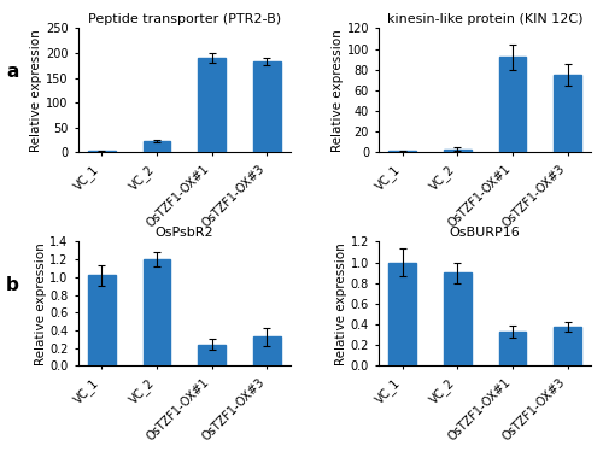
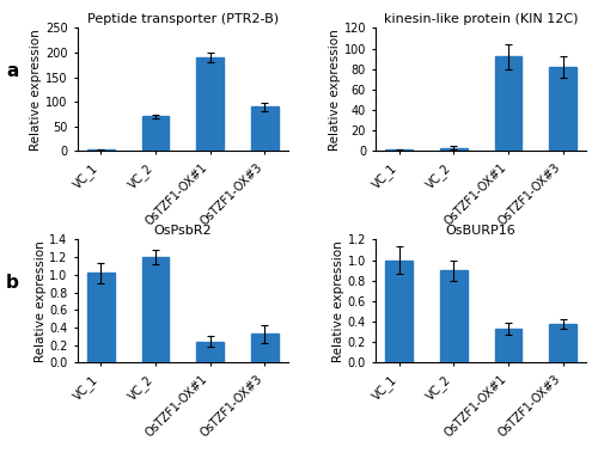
Peptide transporter (PTR2-B)/VC_2: 22 -> 70
Peptide transporter (PTR2-B)/OsTZF1-OX#3: 183 -> 90
kinesin-like protein (KIN 12C)/OsTZF1-OX#3: 75 -> 82
